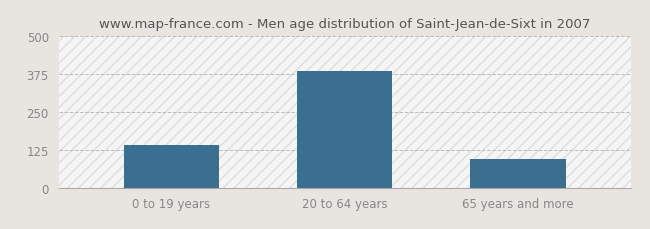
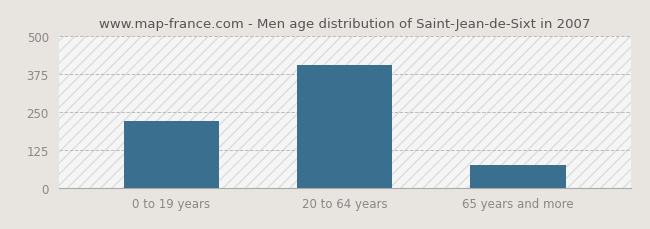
0 to 19 years: 140 -> 220
20 to 64 years: 385 -> 405
65 years and more: 95 -> 75
